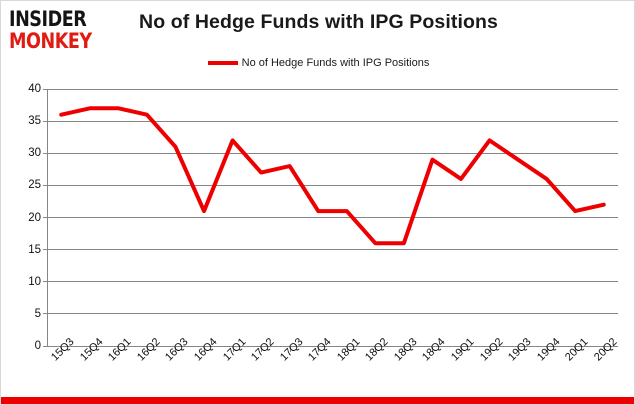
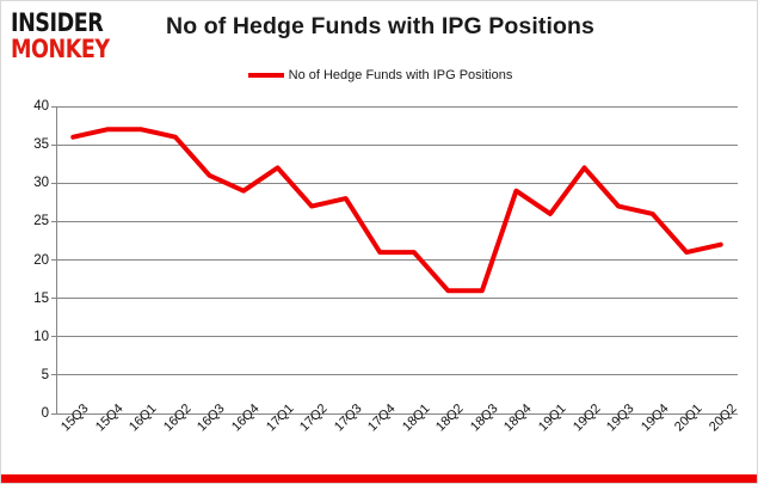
16Q4: 21 -> 29
19Q3: 29 -> 27
